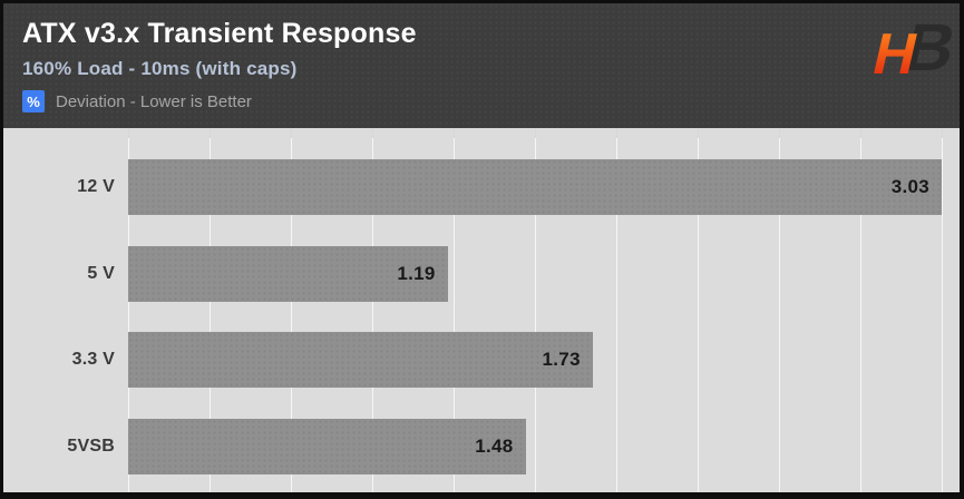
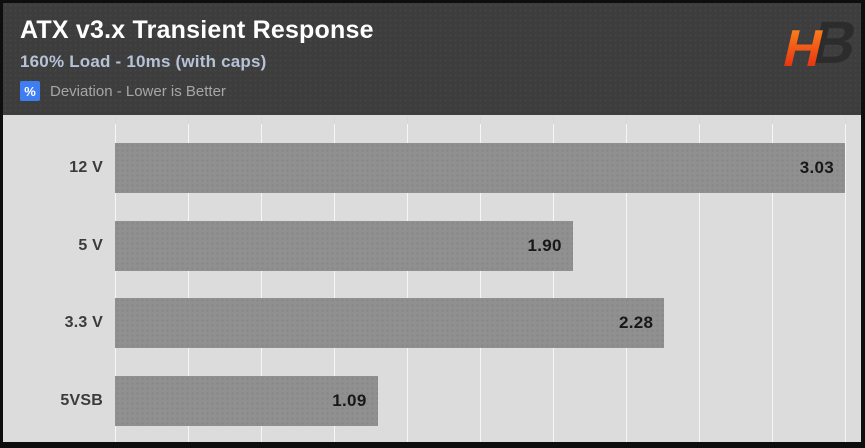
5 V: 1.19 -> 1.90
3.3 V: 1.73 -> 2.28
5VSB: 1.48 -> 1.09
